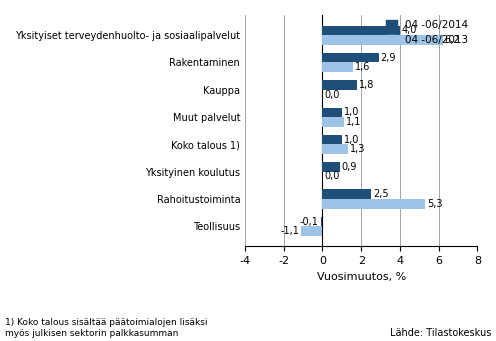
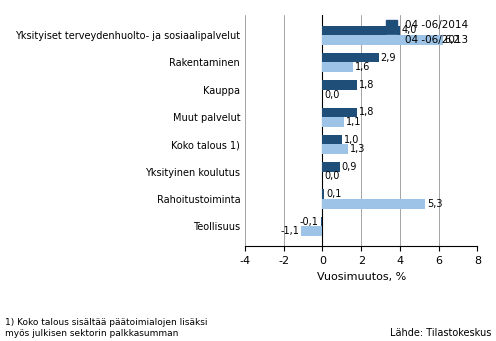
04 -06/2014/Muut palvelut: 1,0 -> 1,8
04 -06/2014/Rahoitustoiminta: 2,5 -> 0,1
